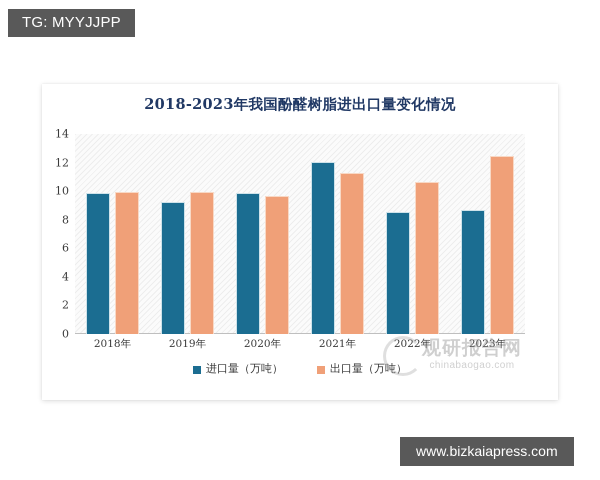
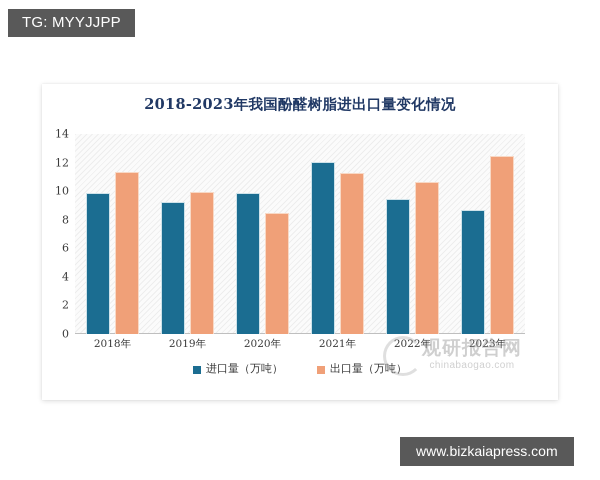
出口量（万吨）/2018年: 9.9 -> 11.3
出口量（万吨）/2020年: 9.6 -> 8.4
进口量（万吨）/2022年: 8.5 -> 9.4
